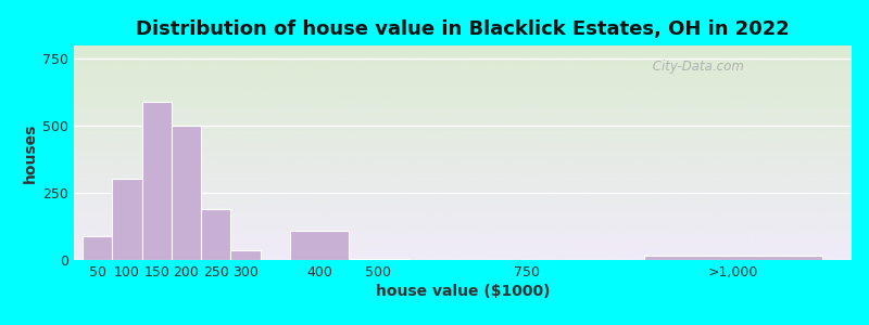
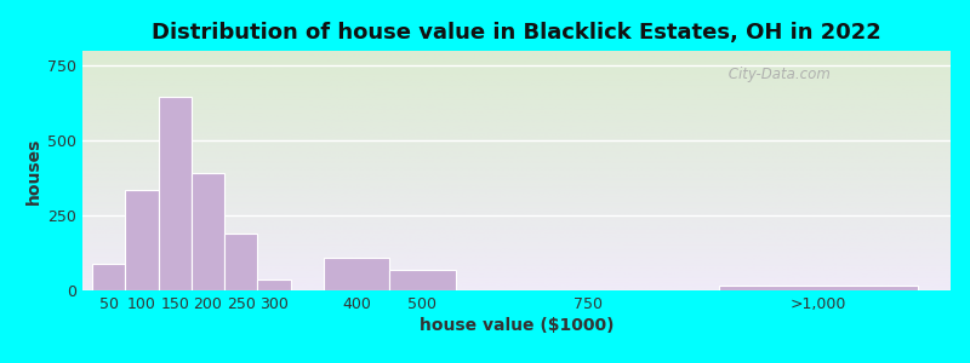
100: 305 -> 335
150: 590 -> 645
200: 500 -> 390
500: 3 -> 70
